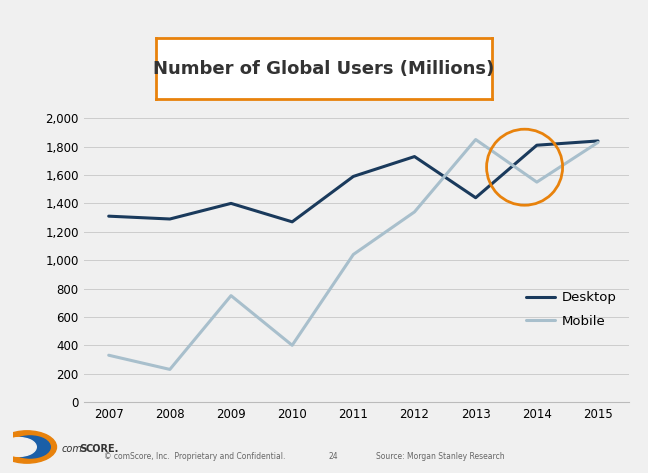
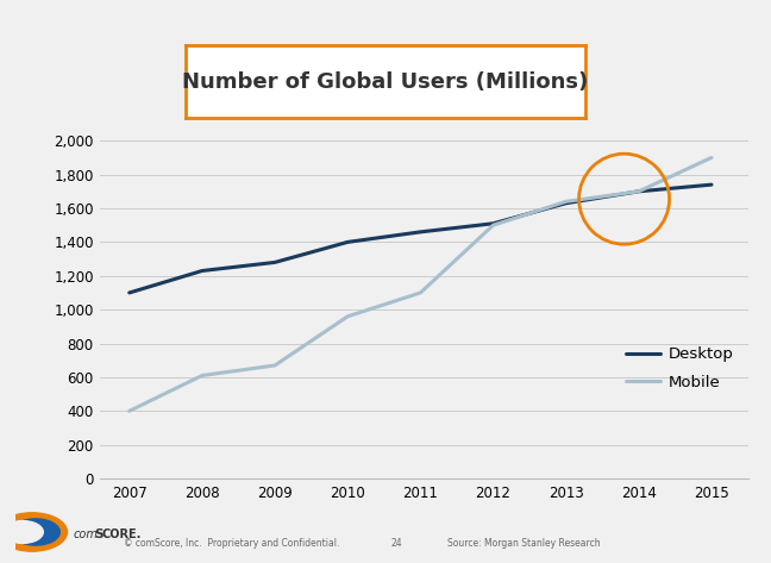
Desktop/2007: 1,310 -> 1,100
Mobile/2007: 330 -> 400
Desktop/2008: 1,290 -> 1,230
Mobile/2008: 230 -> 610
Desktop/2009: 1,400 -> 1,280
Mobile/2009: 750 -> 670
Desktop/2010: 1,270 -> 1,400
Mobile/2010: 400 -> 960
Desktop/2011: 1,590 -> 1,460
Mobile/2011: 1,040 -> 1,100
Desktop/2012: 1,730 -> 1,510
Mobile/2012: 1,340 -> 1,500
Desktop/2013: 1,440 -> 1,630
Mobile/2013: 1,850 -> 1,640
Desktop/2014: 1,810 -> 1,700
Mobile/2014: 1,550 -> 1,700
Desktop/2015: 1,840 -> 1,740
Mobile/2015: 1,830 -> 1,900
